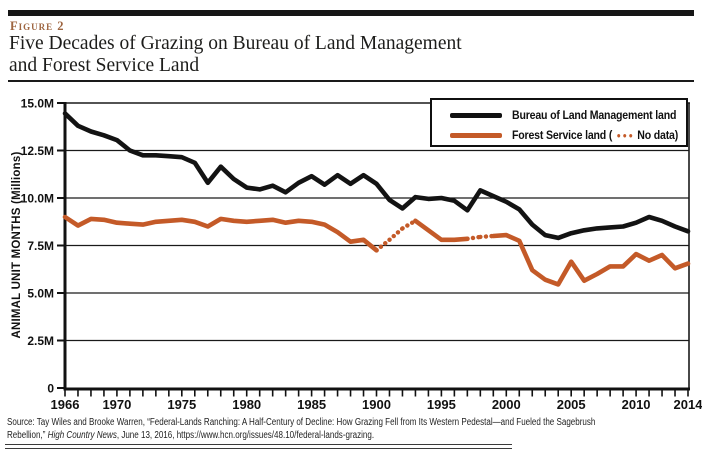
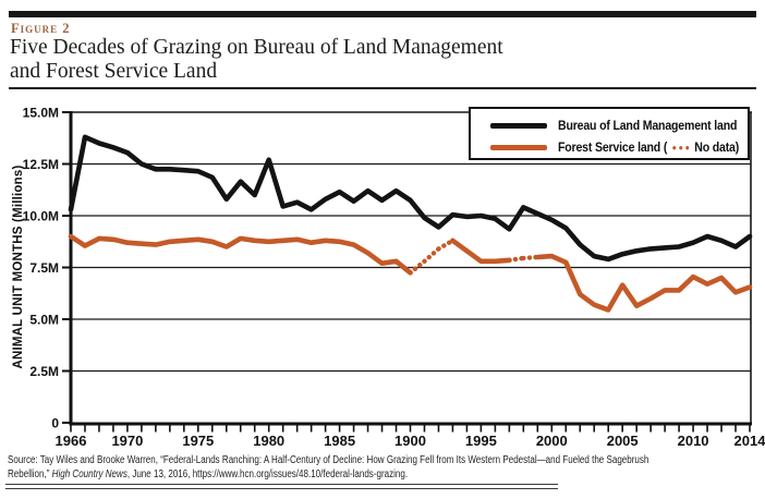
Bureau of Land Management land/1966: 14.4M -> 10.3M
Bureau of Land Management land/1980: 10.6M -> 12.7M
Bureau of Land Management land/2014: 8.2M -> 9.0M
